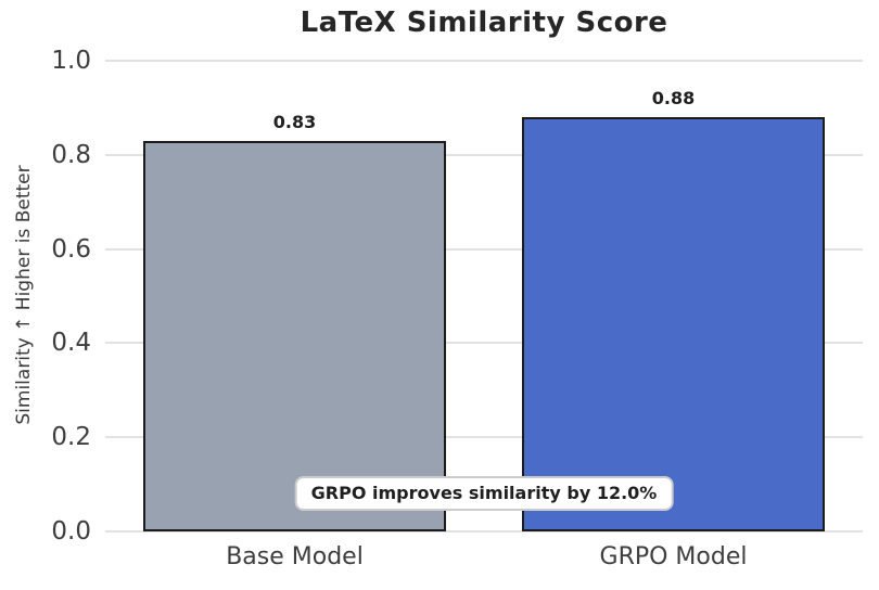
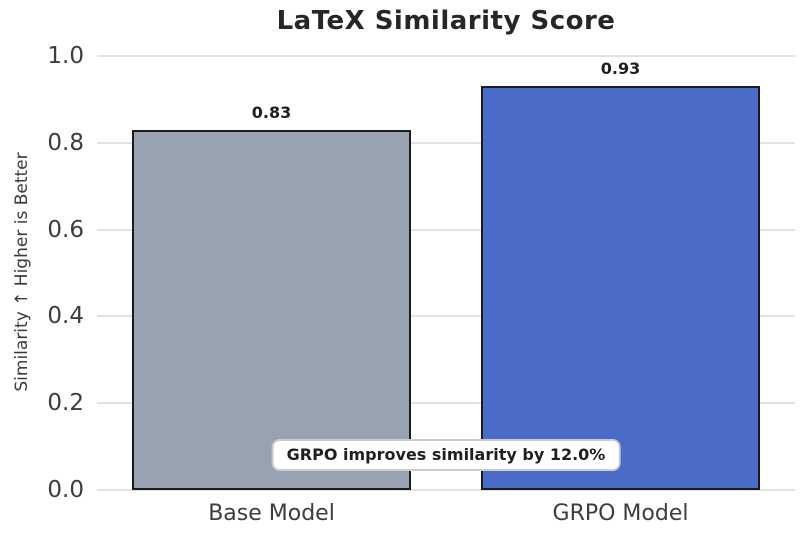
GRPO Model: 0.88 -> 0.93
